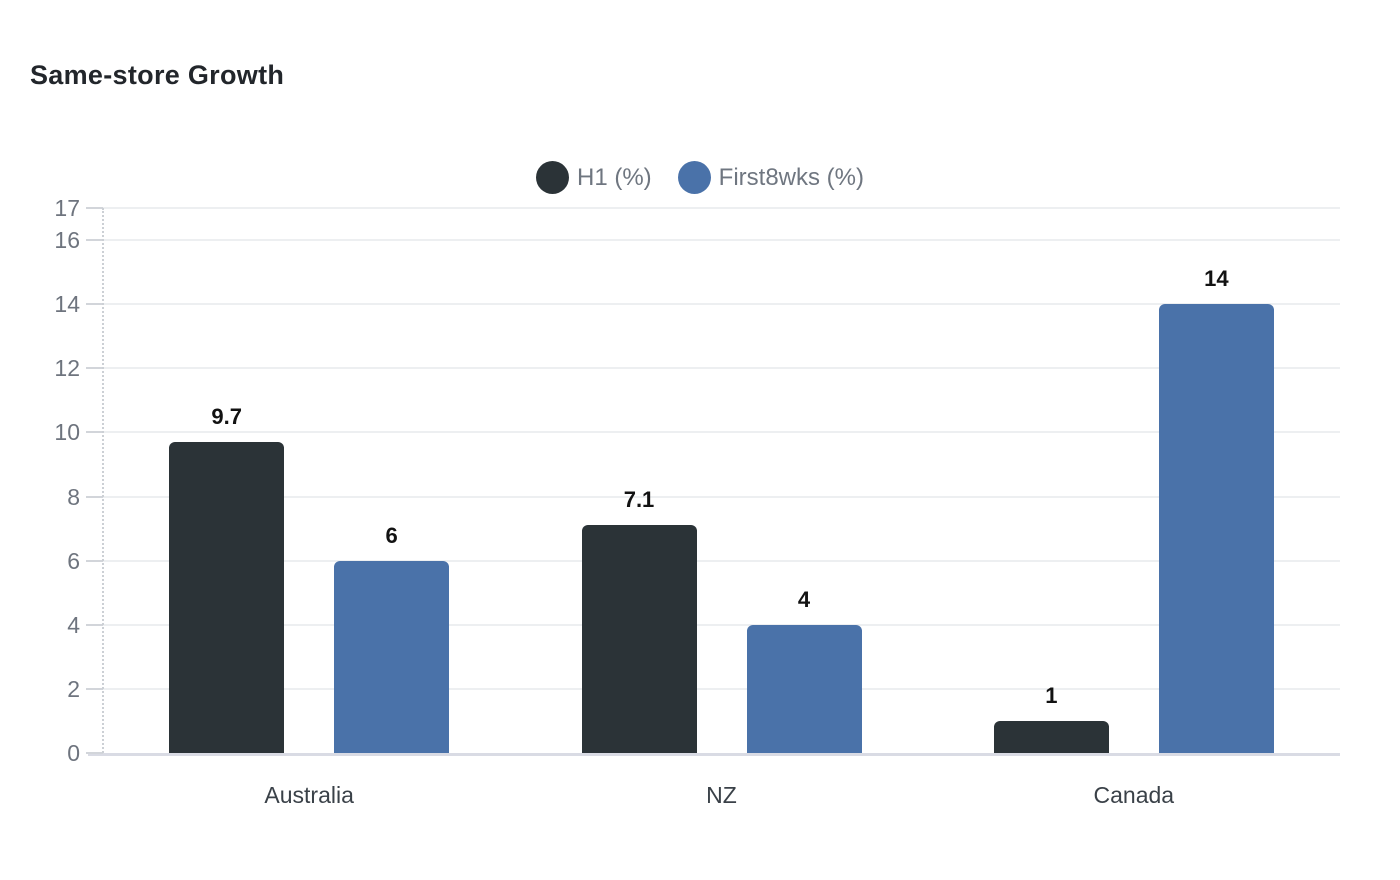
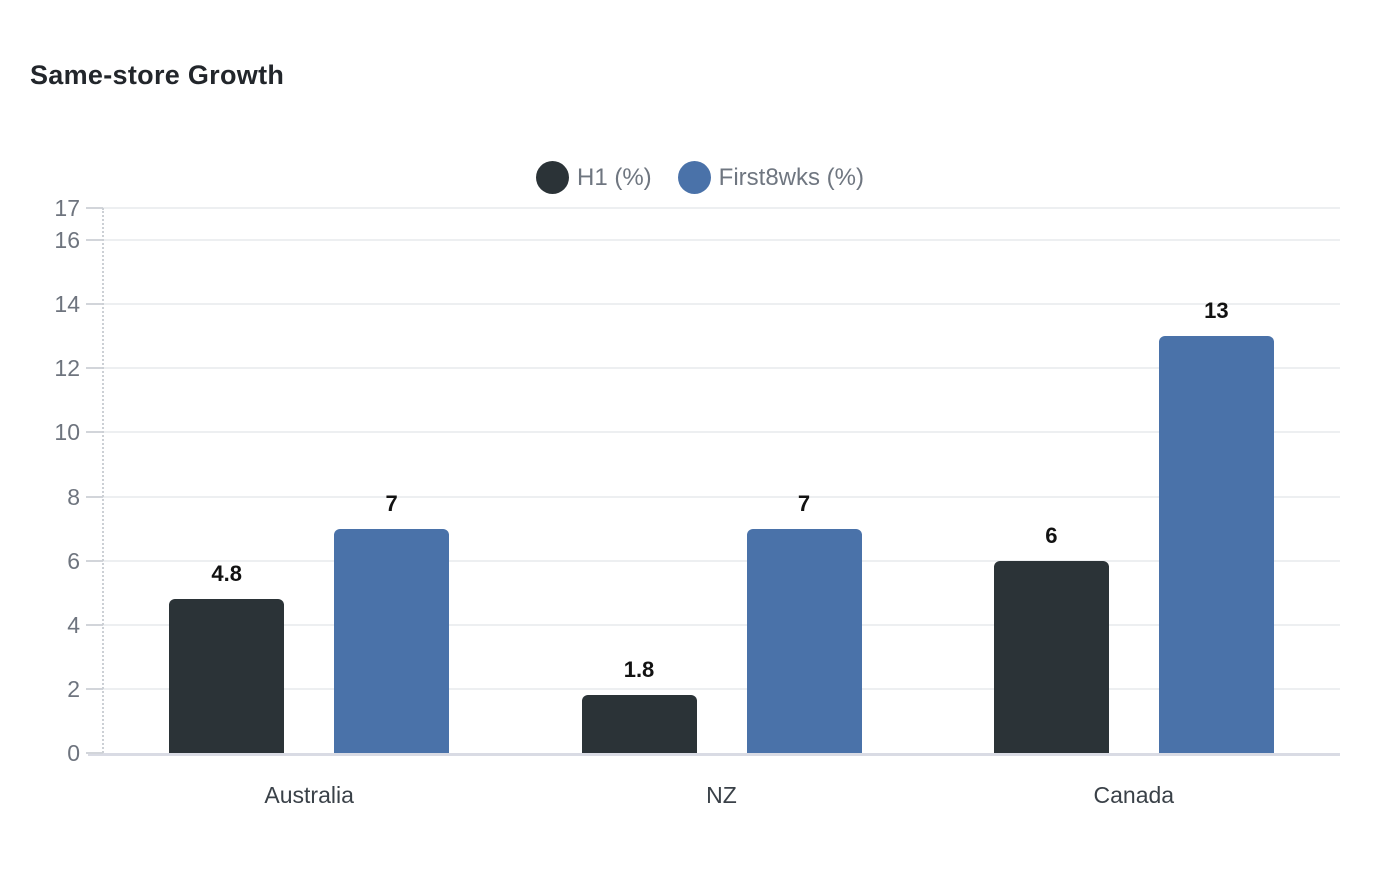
H1 (%)/Australia: 9.7 -> 4.8
First8wks (%)/Australia: 6 -> 7
H1 (%)/NZ: 7.1 -> 1.8
First8wks (%)/NZ: 4 -> 7
H1 (%)/Canada: 1 -> 6
First8wks (%)/Canada: 14 -> 13
